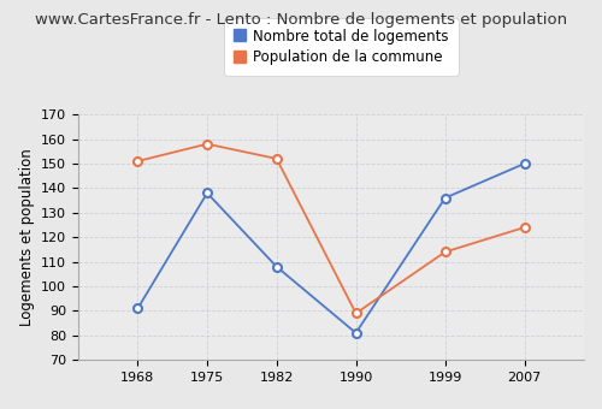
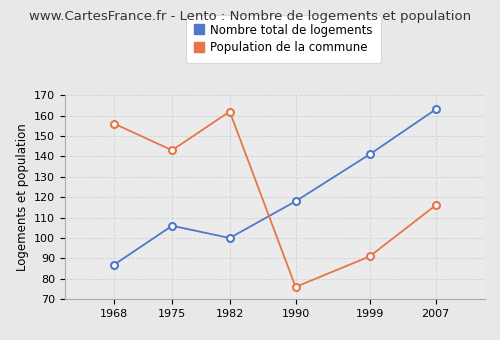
Nombre total de logements/1968: 91 -> 87
Population de la commune/1968: 151 -> 156
Nombre total de logements/1975: 138 -> 106
Population de la commune/1975: 158 -> 143
Nombre total de logements/1982: 108 -> 100
Population de la commune/1982: 152 -> 162
Nombre total de logements/1990: 81 -> 118
Population de la commune/1990: 89 -> 76
Nombre total de logements/1999: 136 -> 141
Population de la commune/1999: 114 -> 91
Nombre total de logements/2007: 150 -> 163
Population de la commune/2007: 124 -> 116
